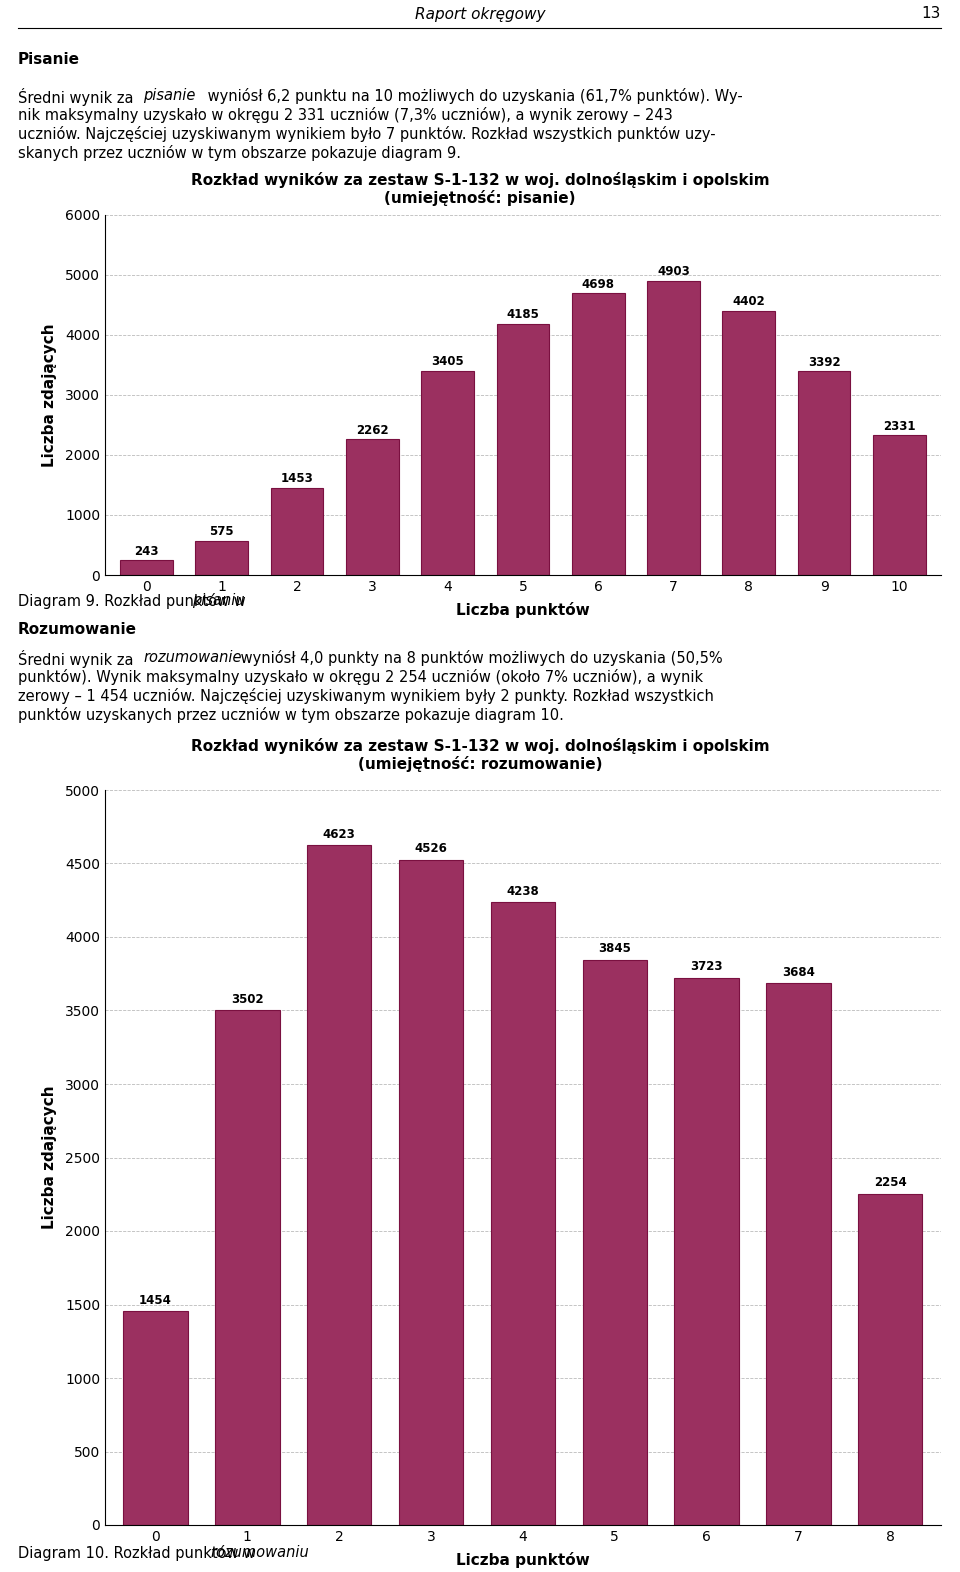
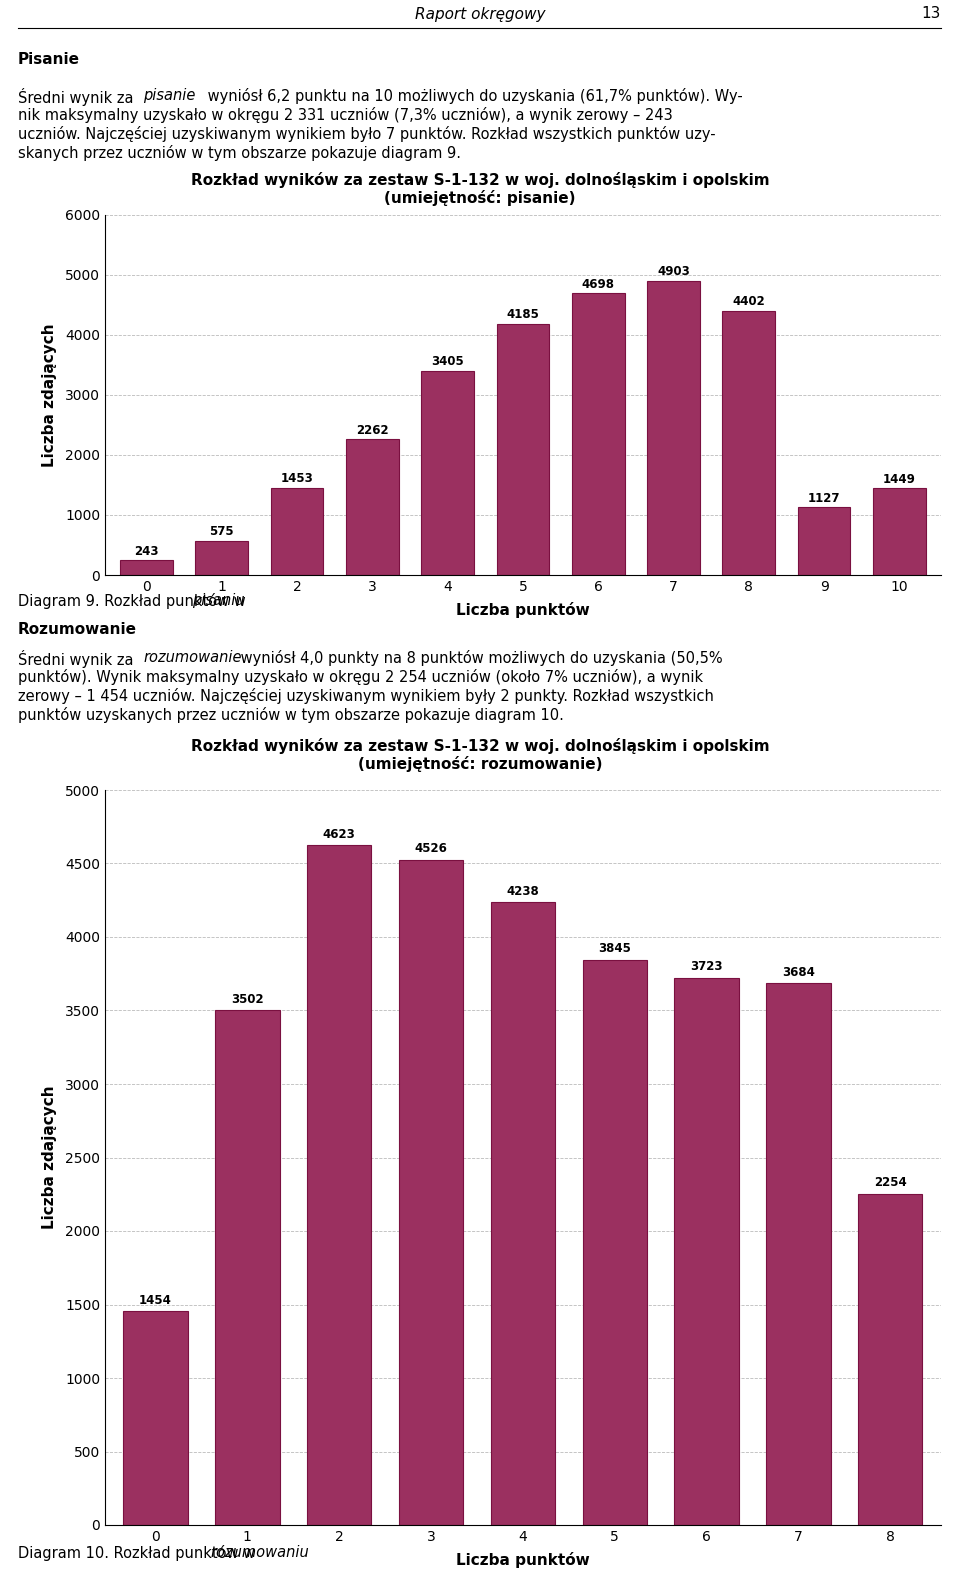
9: 3392 -> 1127
10: 2331 -> 1449
